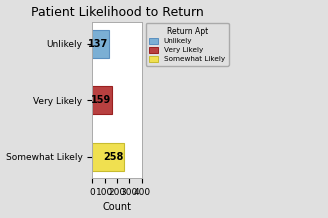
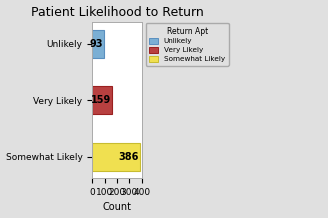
Unlikely: 137 -> 93
Somewhat Likely: 258 -> 386
